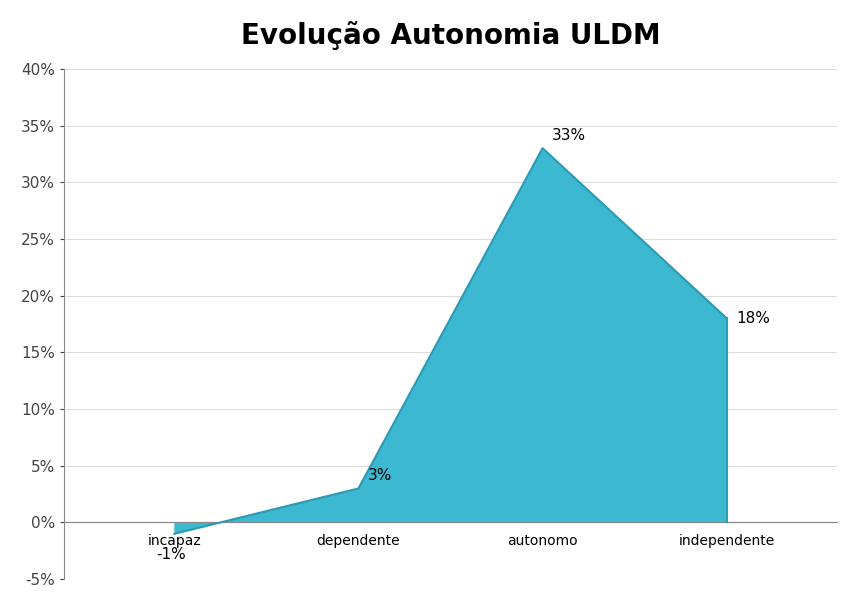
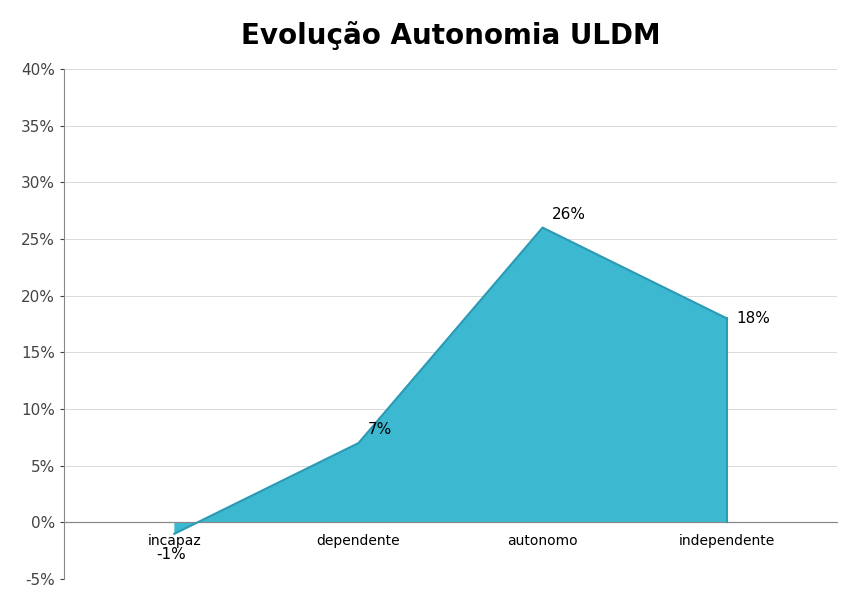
dependente: 3% -> 7%
autonomo: 33% -> 26%
